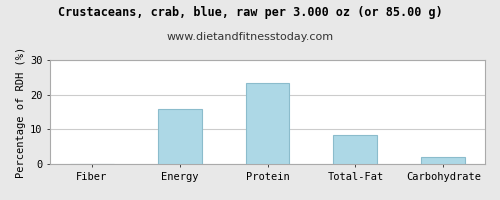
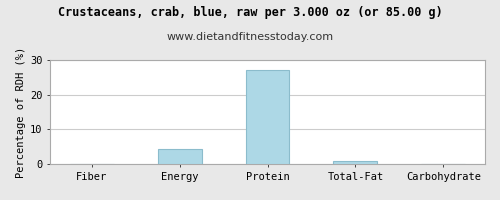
Energy: 16.0 -> 4.3
Protein: 23.5 -> 27.0
Total-Fat: 8.5 -> 1.0
Carbohydrate: 2.0 -> 0.1
